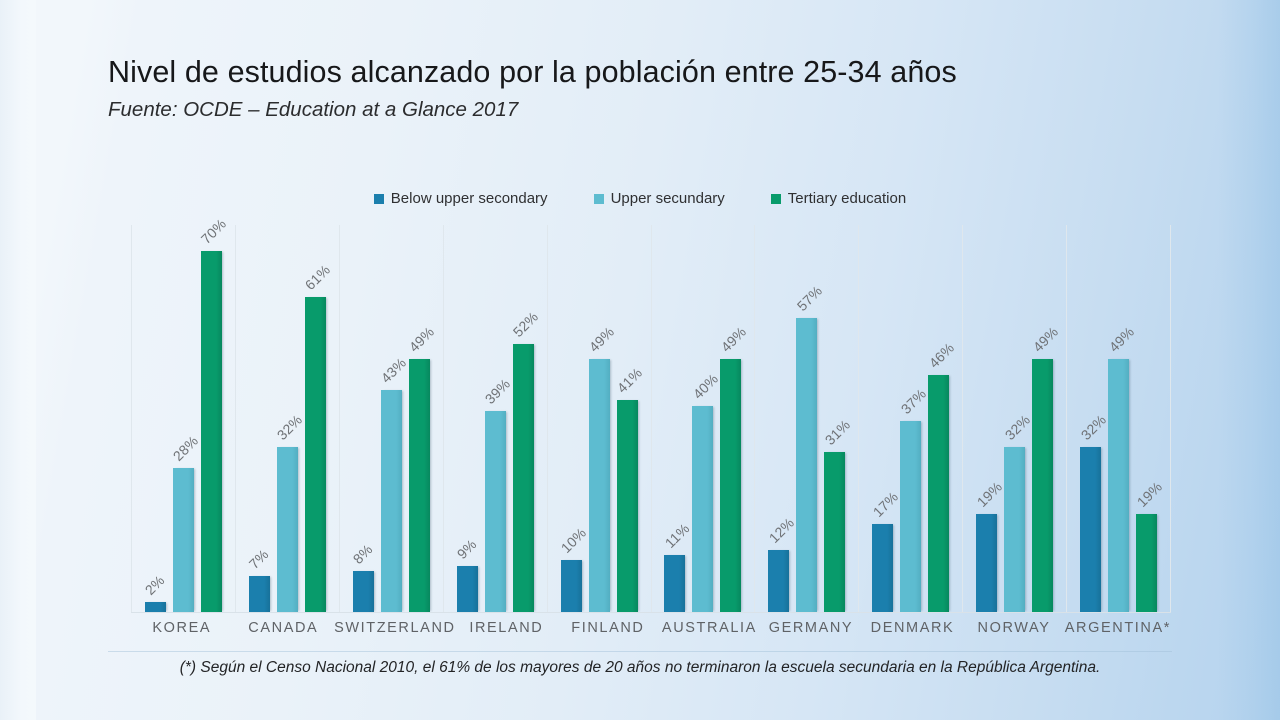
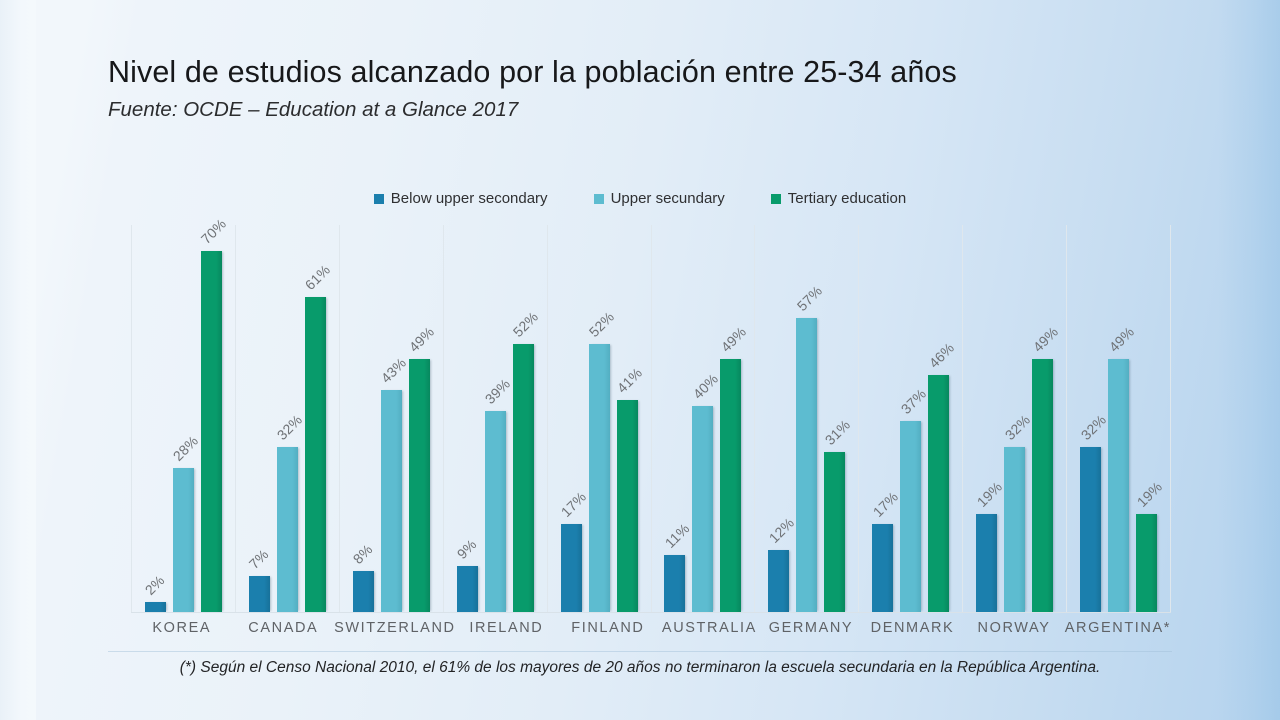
Below upper secondary/FINLAND: 10% -> 17%
Upper secundary/FINLAND: 49% -> 52%
